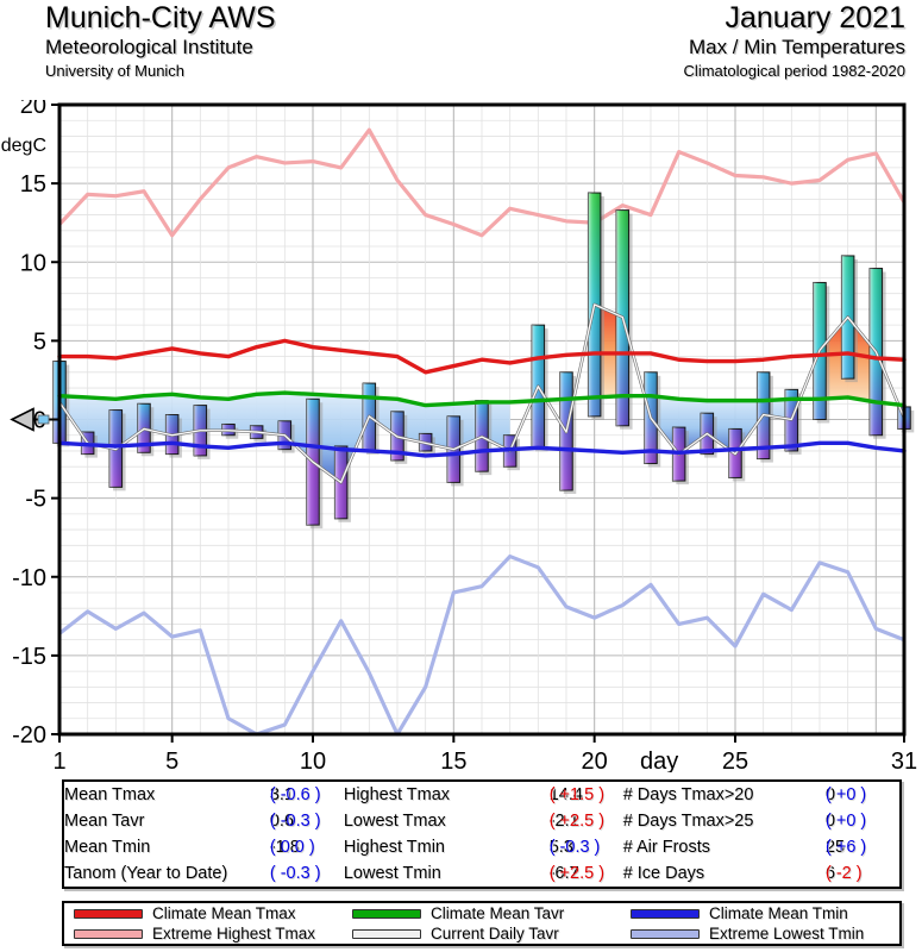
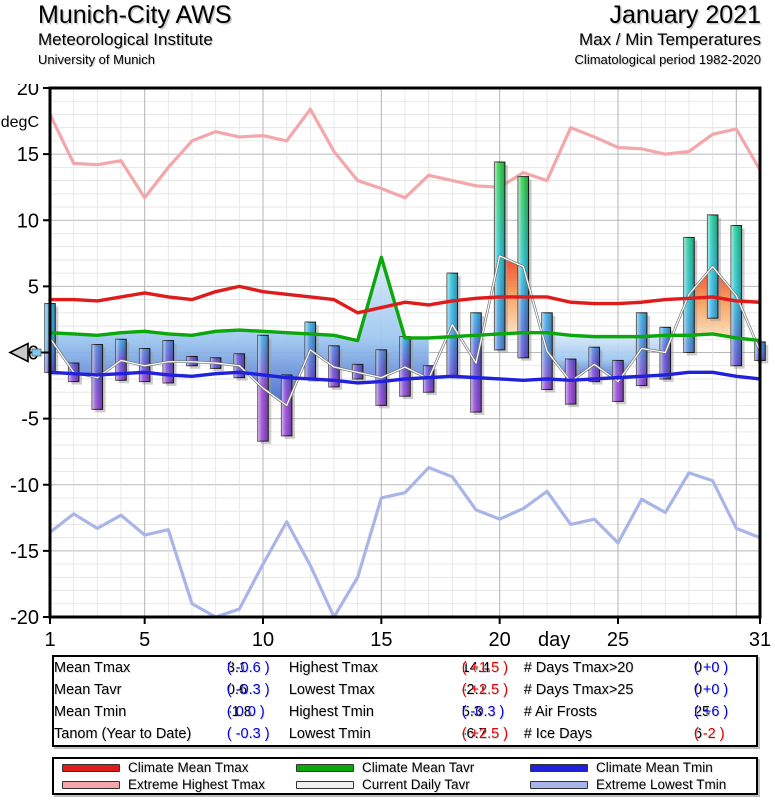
Extreme Highest Tmax/1: 12.4 -> 18.0
Climate Mean Tavr/15: 1.0 -> 7.2
